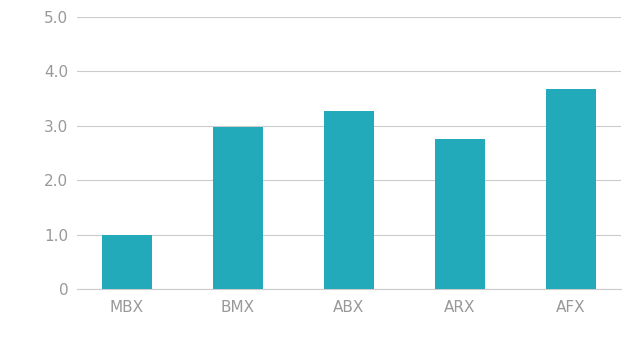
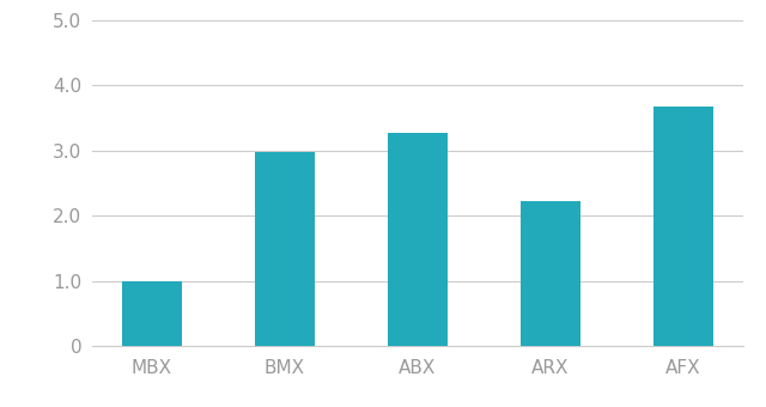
ARX: 2.75 -> 2.22
